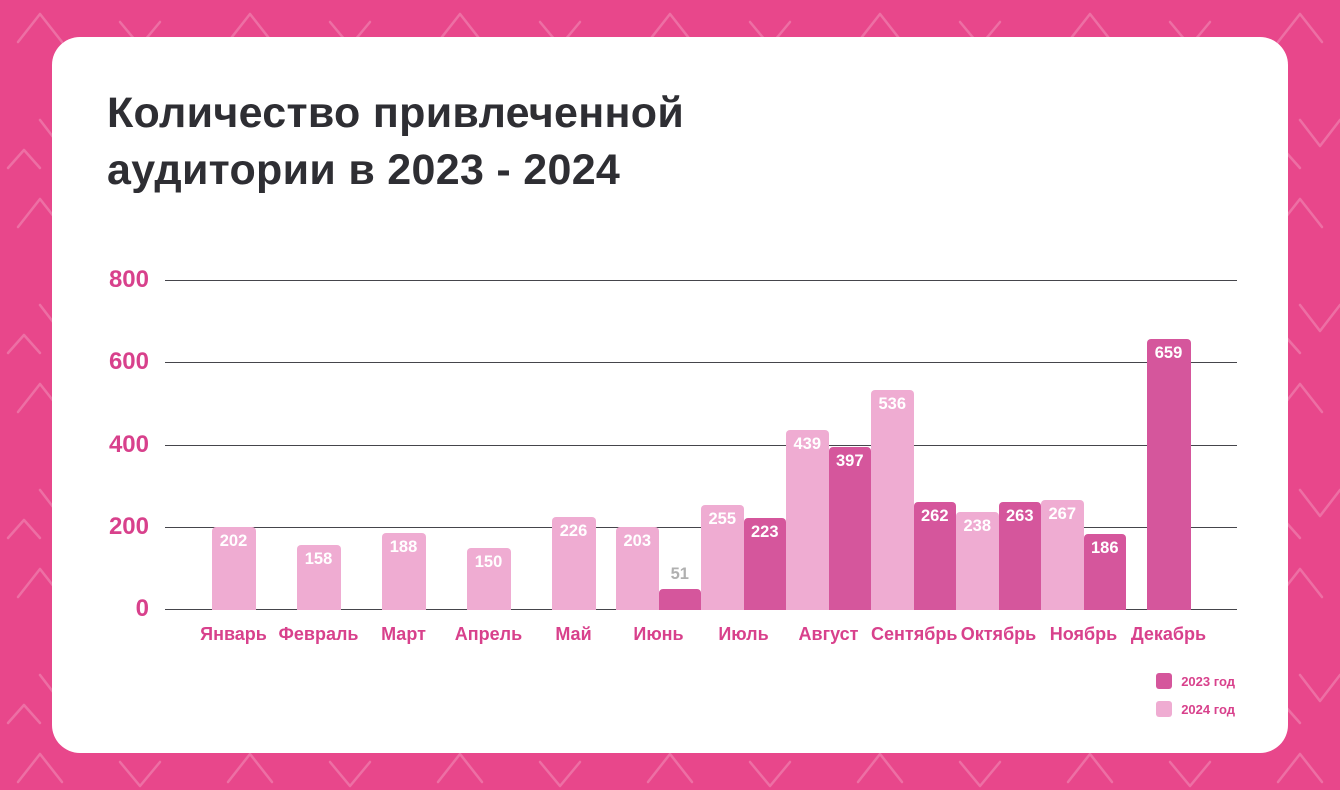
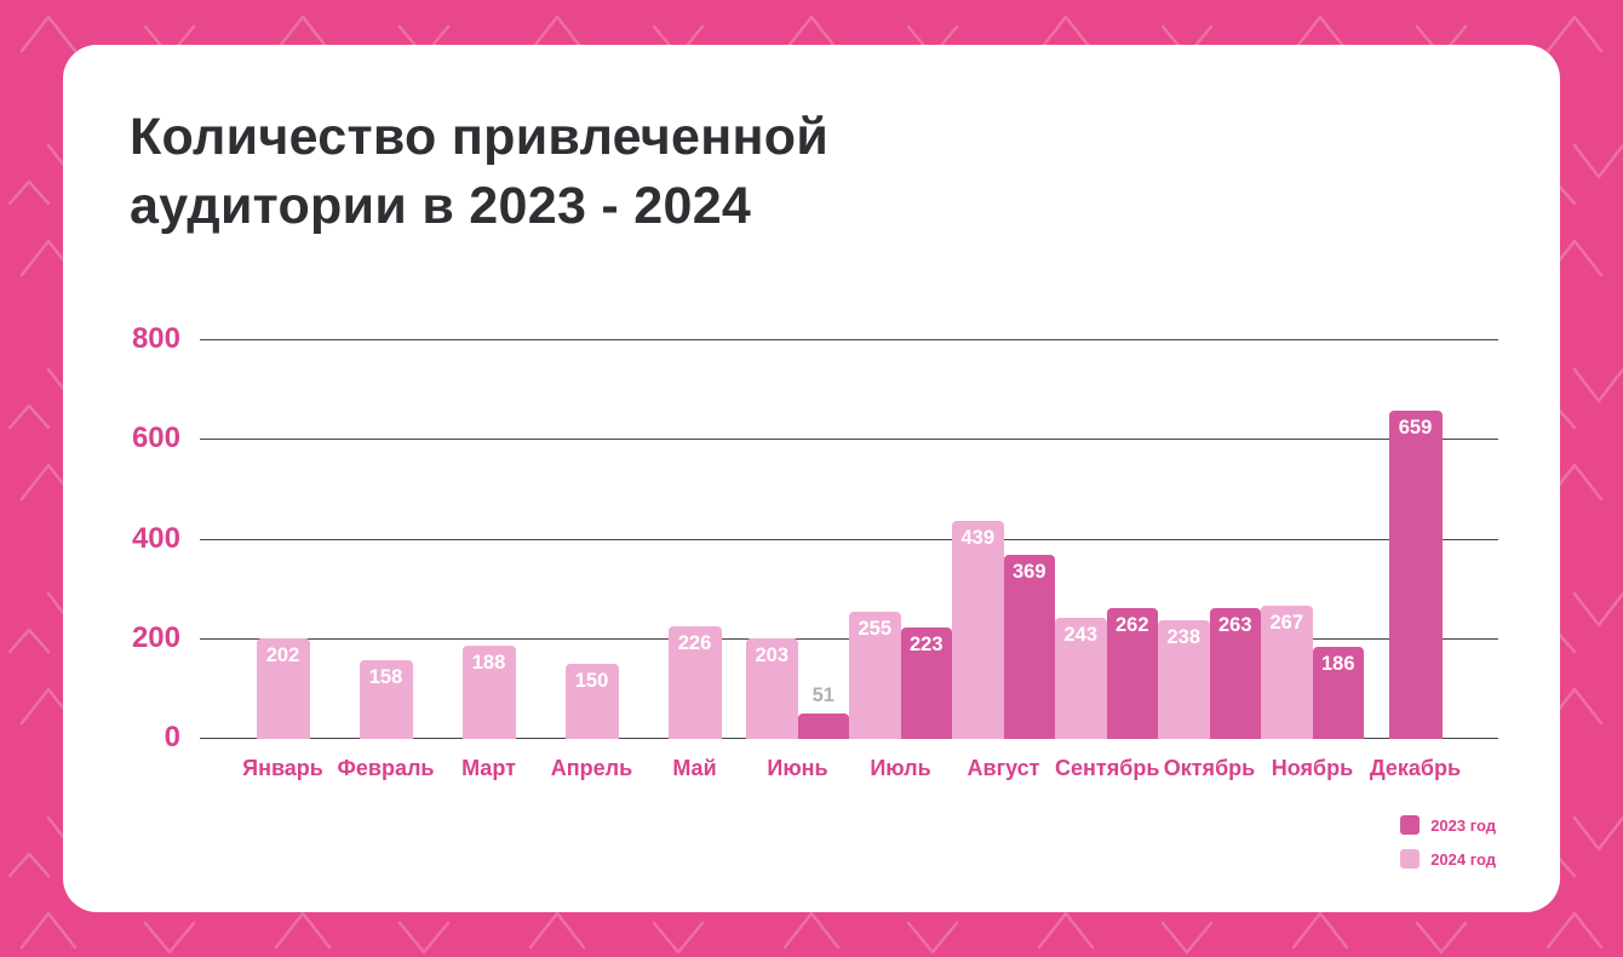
2023 год/Август: 397 -> 369
2024 год/Сентябрь: 536 -> 243
